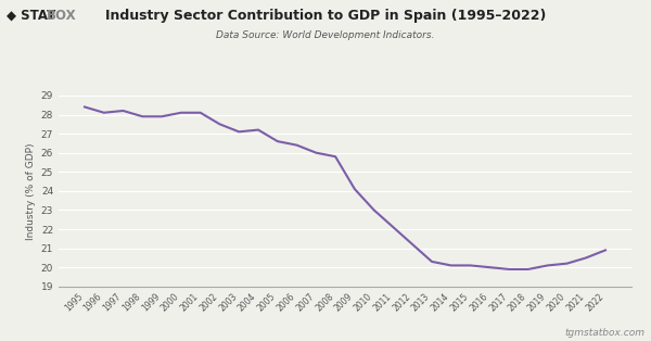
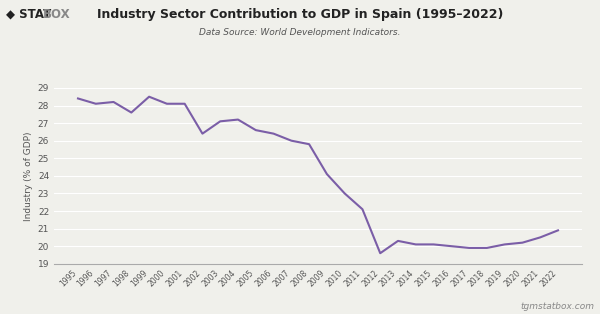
1998: 27.9 -> 27.6
1999: 27.9 -> 28.5
2002: 27.5 -> 26.4
2012: 21.2 -> 19.6
